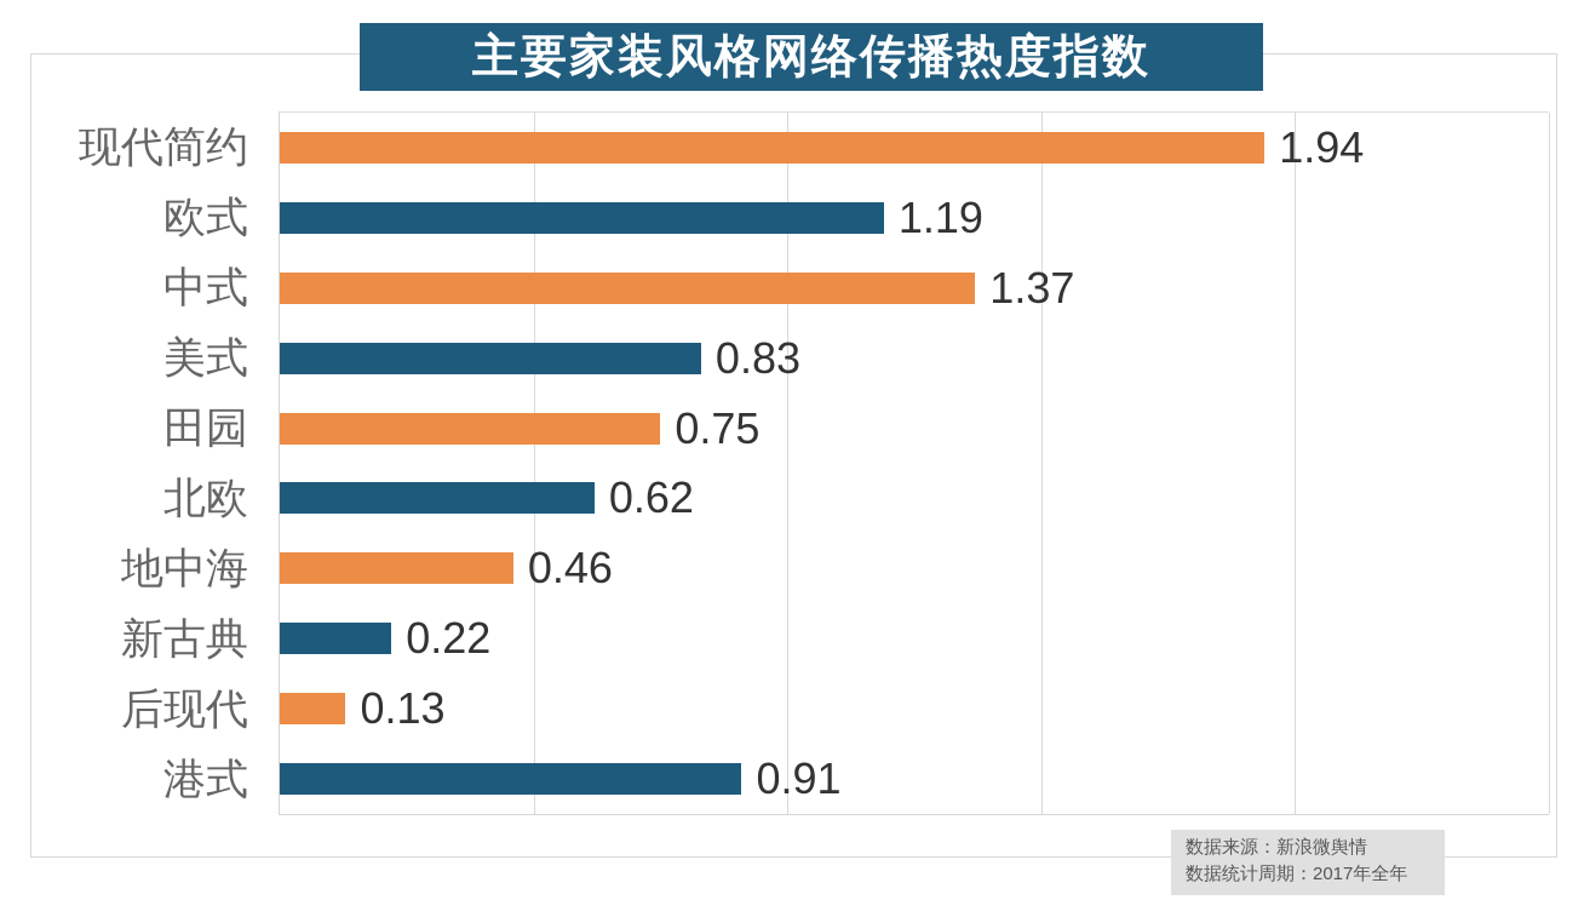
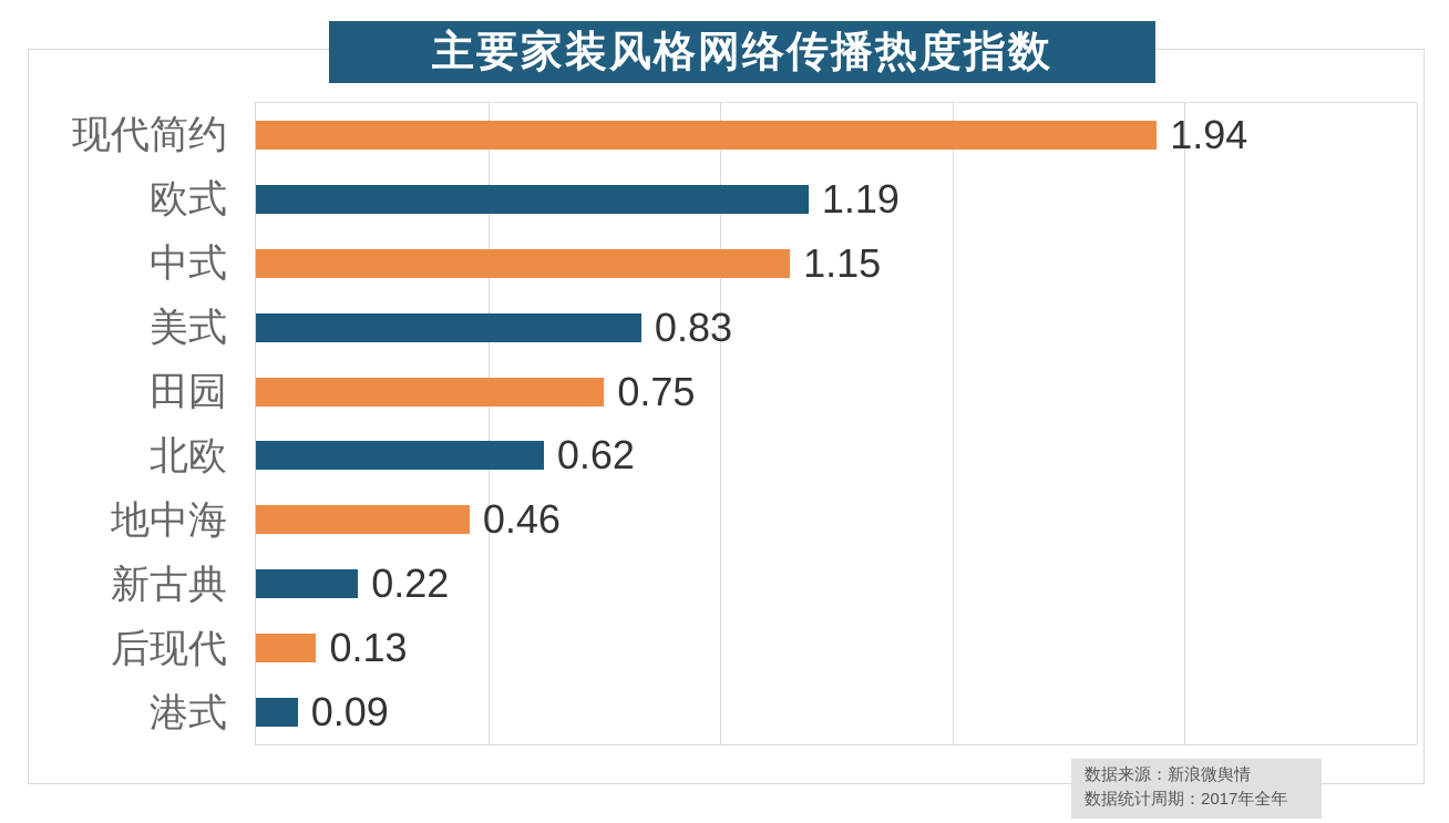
中式: 1.37 -> 1.15
港式: 0.91 -> 0.09
